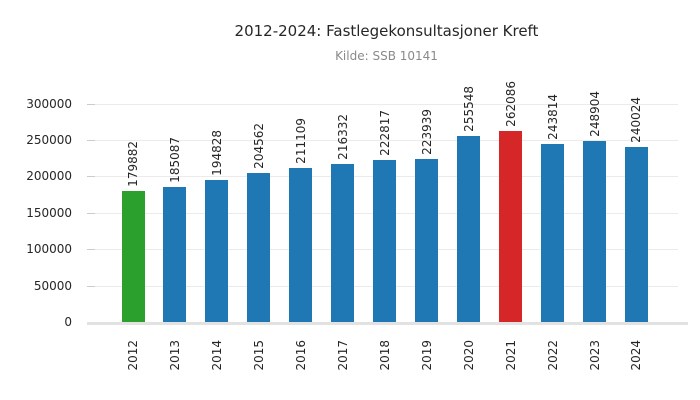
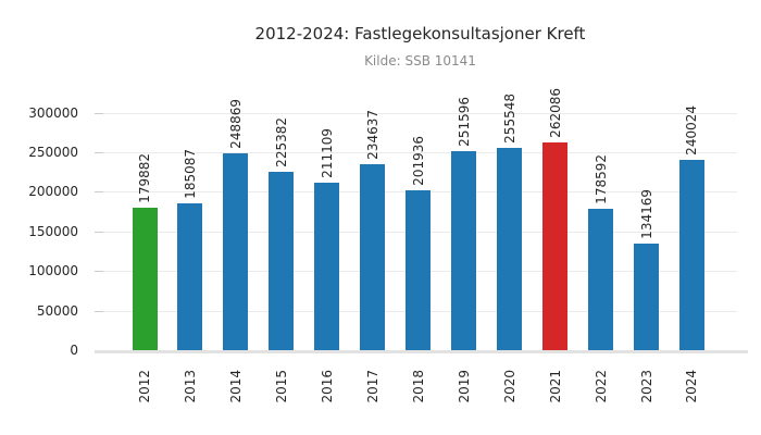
2014: 194828 -> 248869
2015: 204562 -> 225382
2017: 216332 -> 234637
2018: 222817 -> 201936
2019: 223939 -> 251596
2022: 243814 -> 178592
2023: 248904 -> 134169
